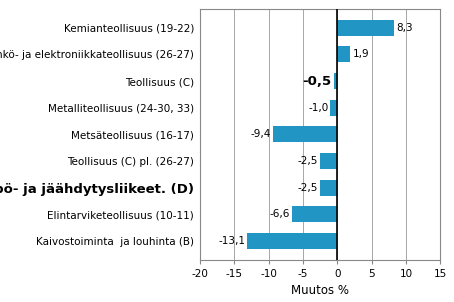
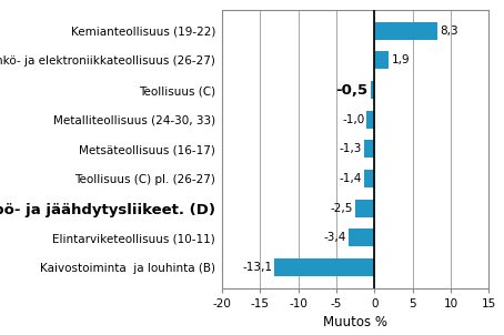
Metsäteollisuus (16-17): -9,4 -> -1,3
Teollisuus (C) pl. (26-27): -2,5 -> -1,4
Elintarviketeollisuus (10-11): -6,6 -> -3,4
